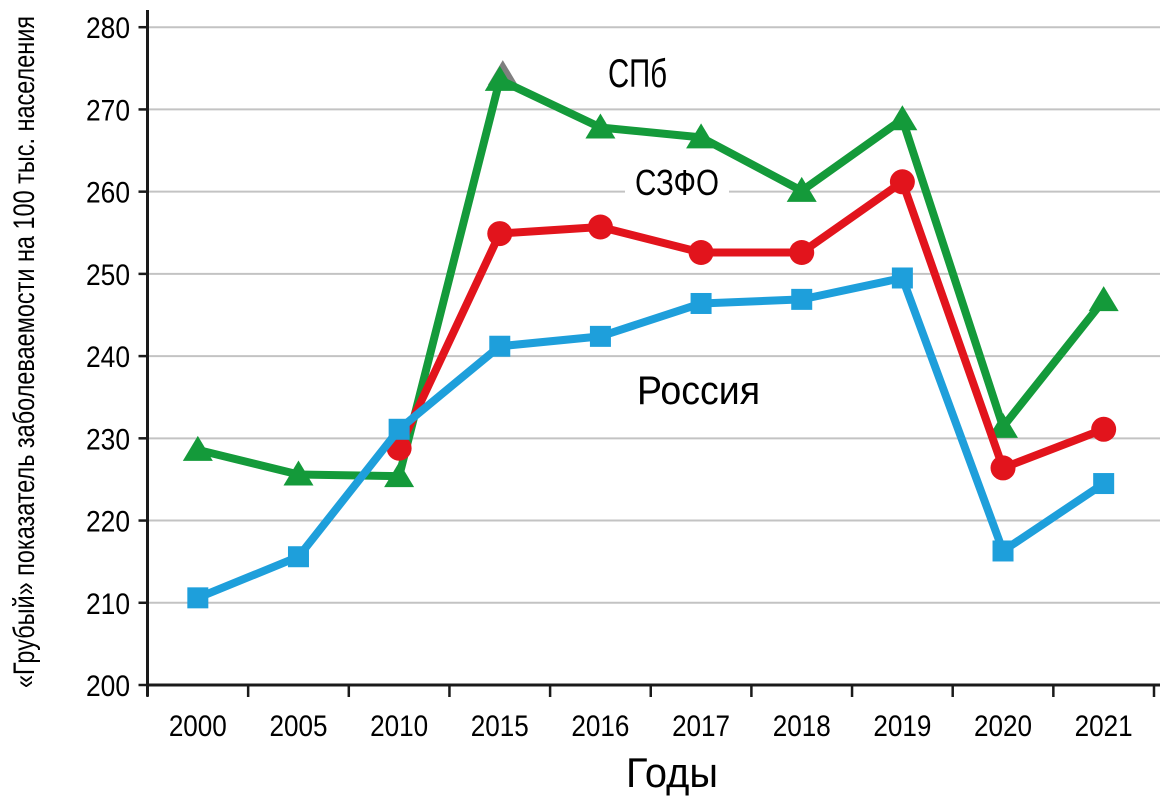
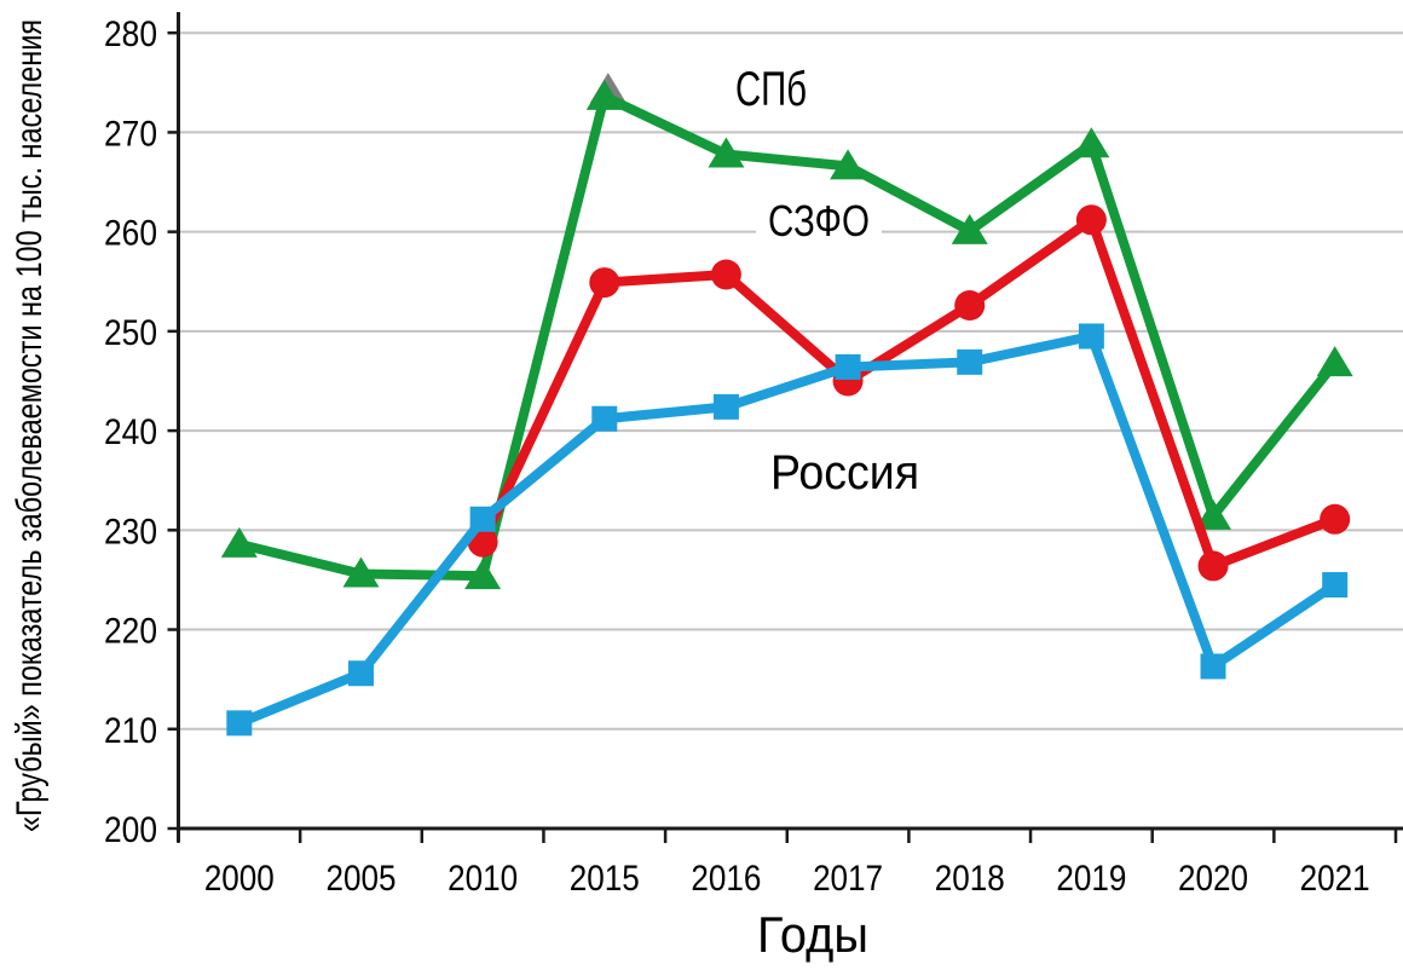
СЗФО/2017: 253 -> 245
